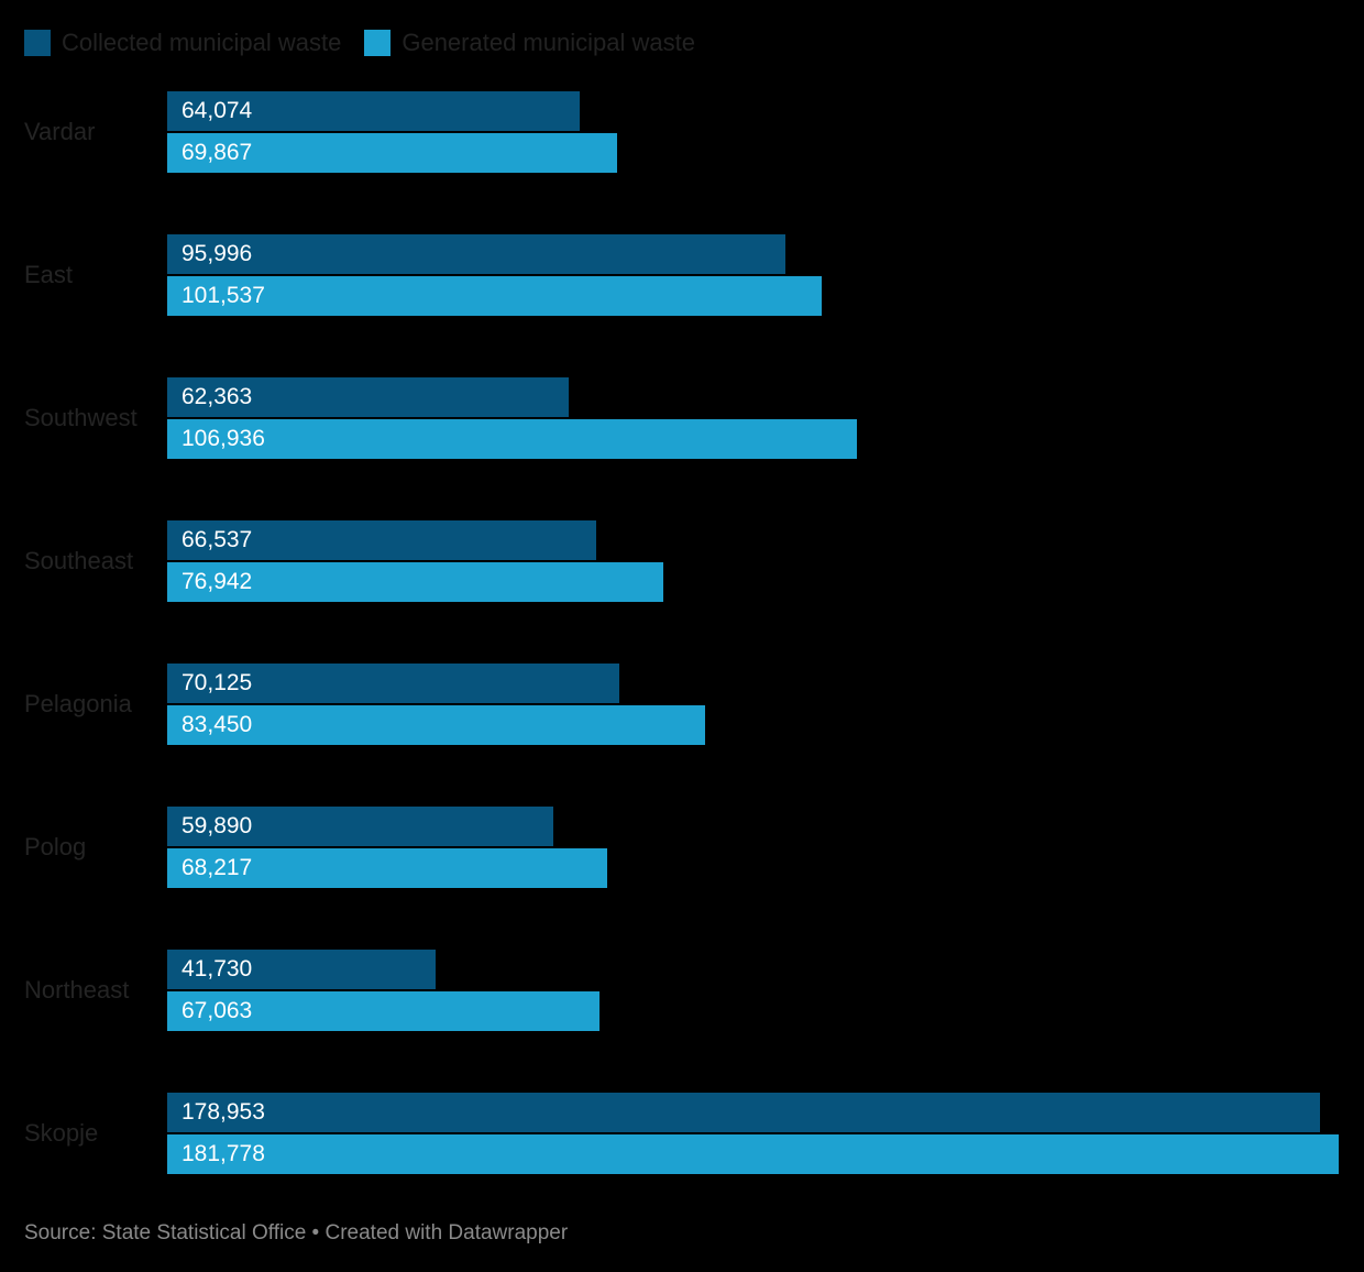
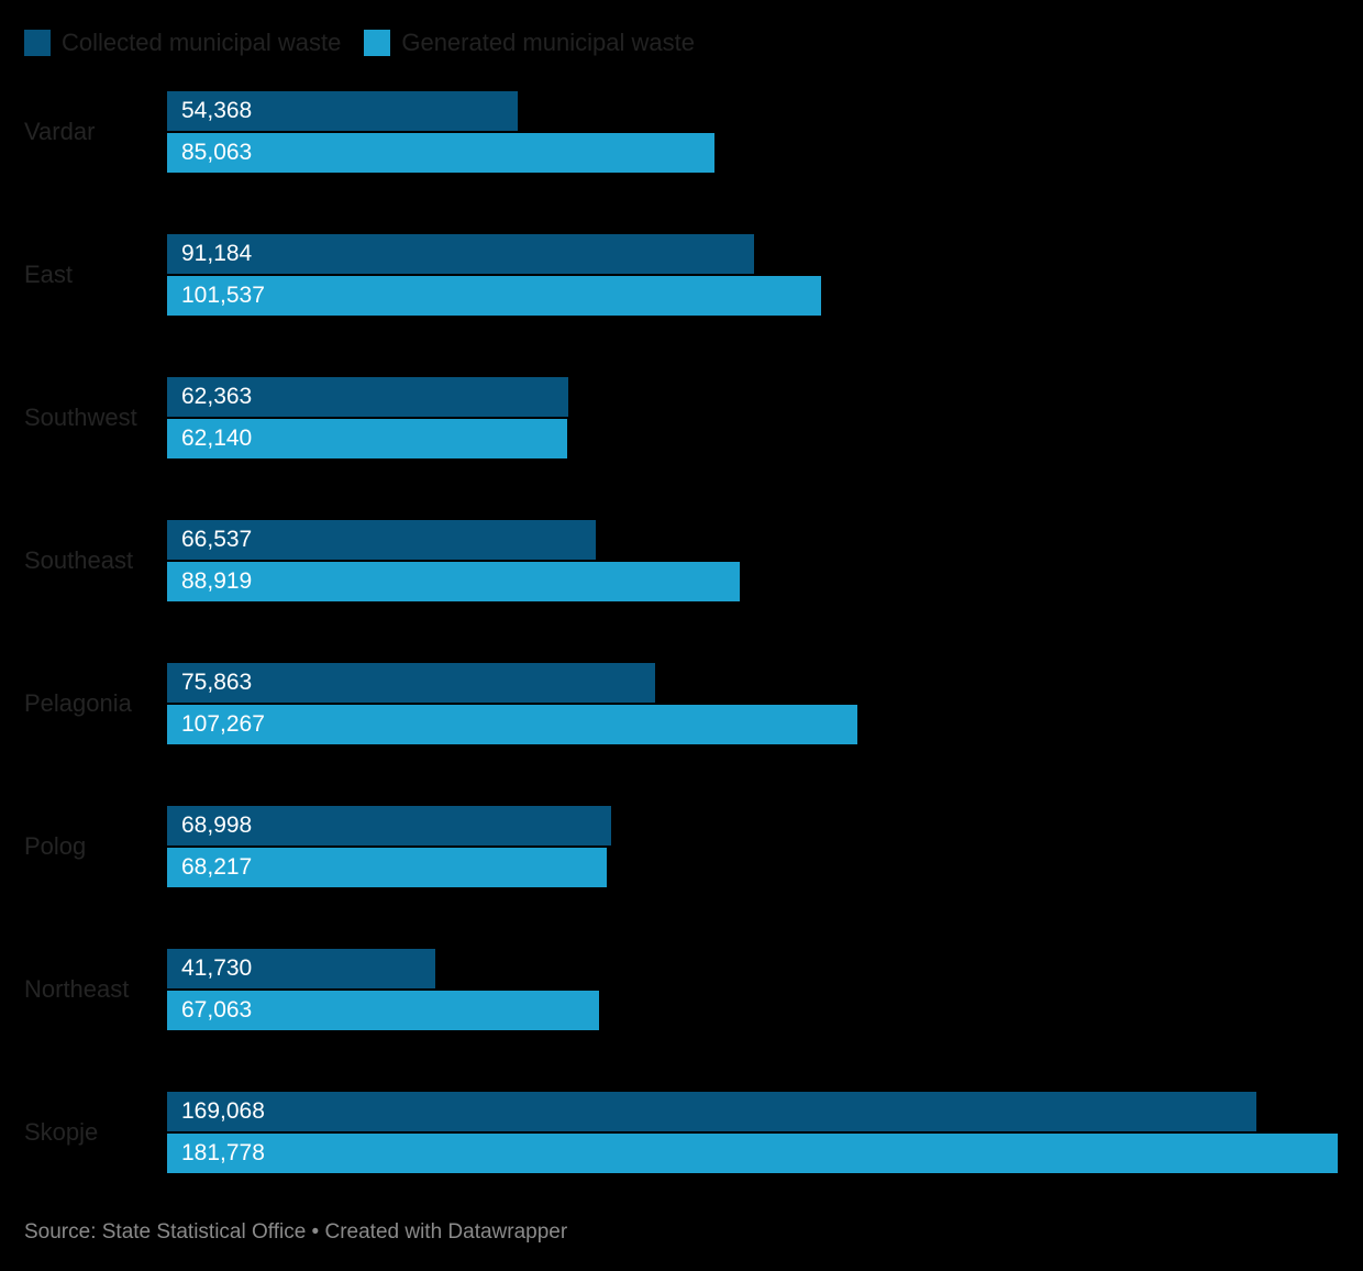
Collected municipal waste/Vardar: 64,074 -> 54,368
Generated municipal waste/Vardar: 69,867 -> 85,063
Collected municipal waste/East: 95,996 -> 91,184
Generated municipal waste/Southwest: 106,936 -> 62,140
Generated municipal waste/Southeast: 76,942 -> 88,919
Collected municipal waste/Pelagonia: 70,125 -> 75,863
Generated municipal waste/Pelagonia: 83,450 -> 107,267
Collected municipal waste/Polog: 59,890 -> 68,998
Collected municipal waste/Skopje: 178,953 -> 169,068
